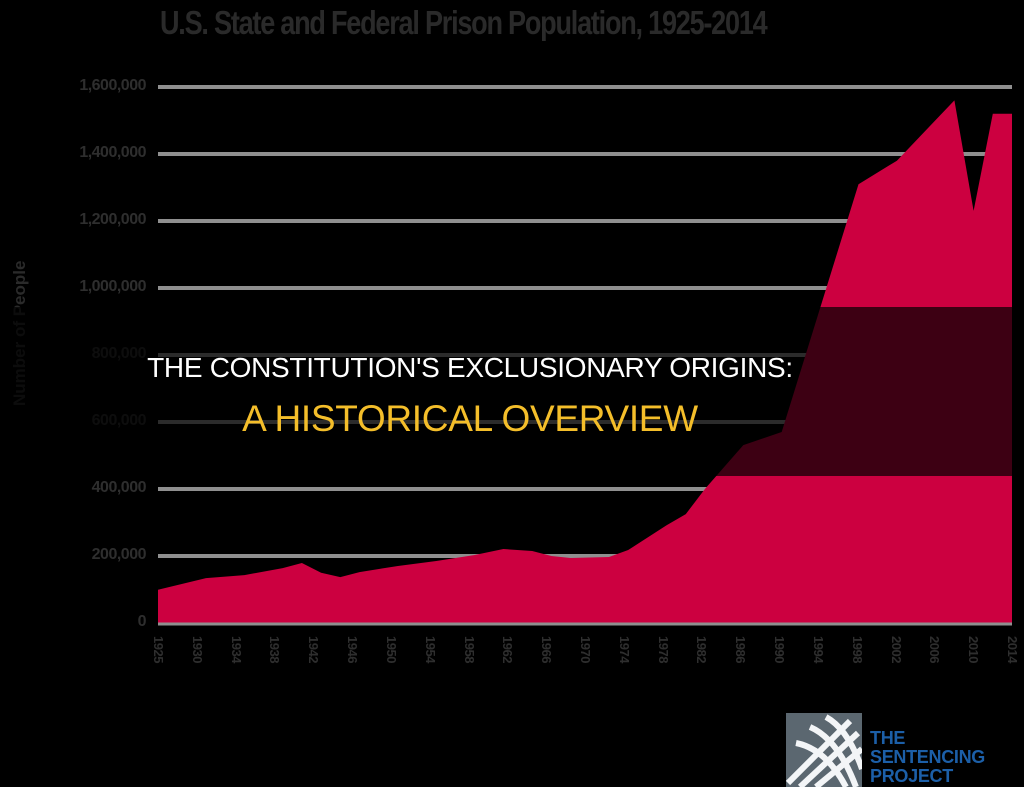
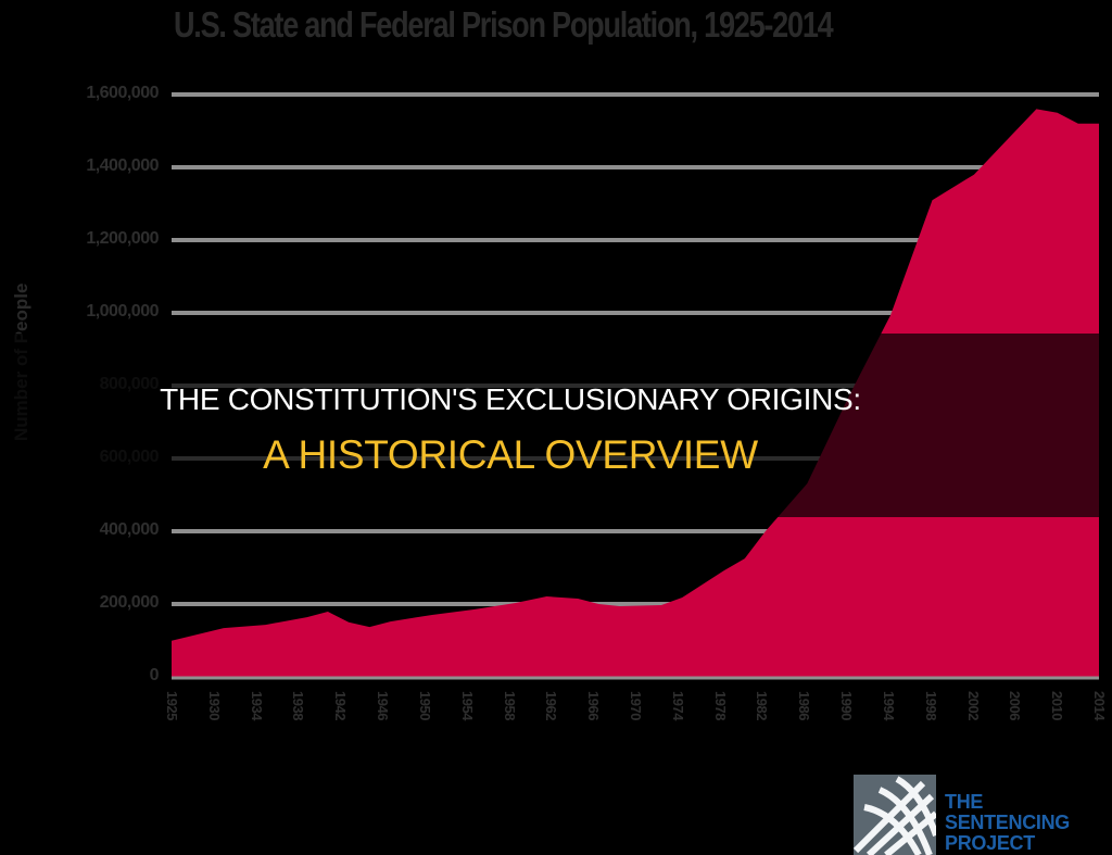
1990: 570000 -> 770000
1994: 940000 -> 990000
2010: 1230000 -> 1550000
